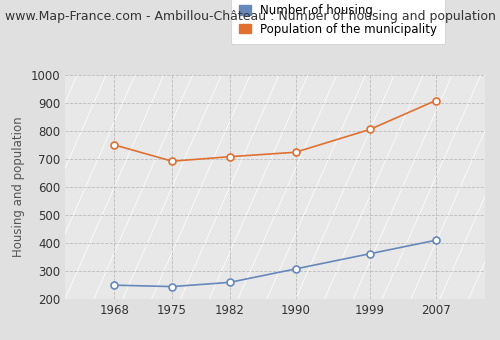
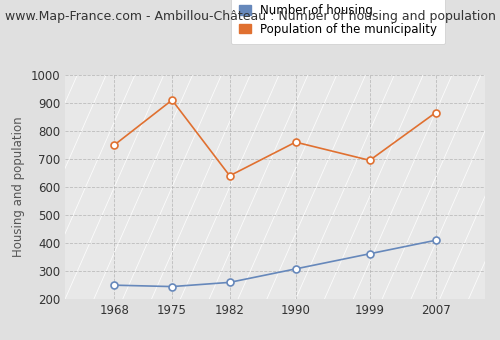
Population of the municipality/1975: 692 -> 910
Population of the municipality/1982: 708 -> 640
Population of the municipality/1990: 724 -> 760
Population of the municipality/1999: 805 -> 695
Population of the municipality/2007: 908 -> 865
